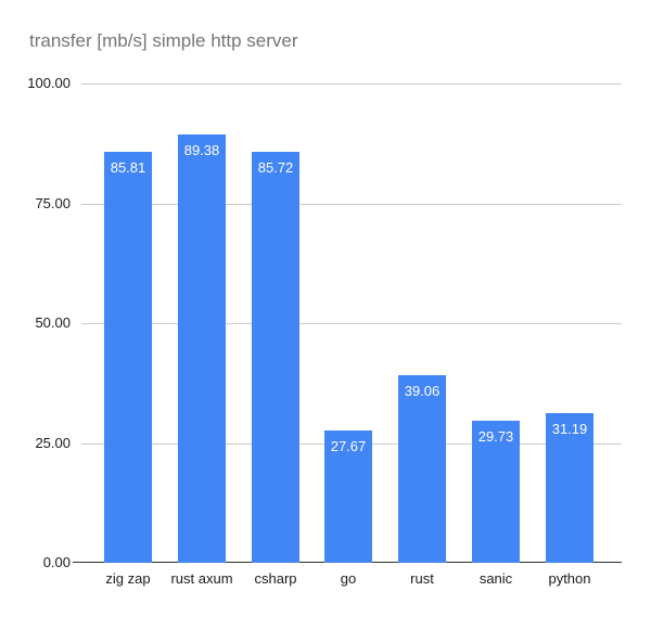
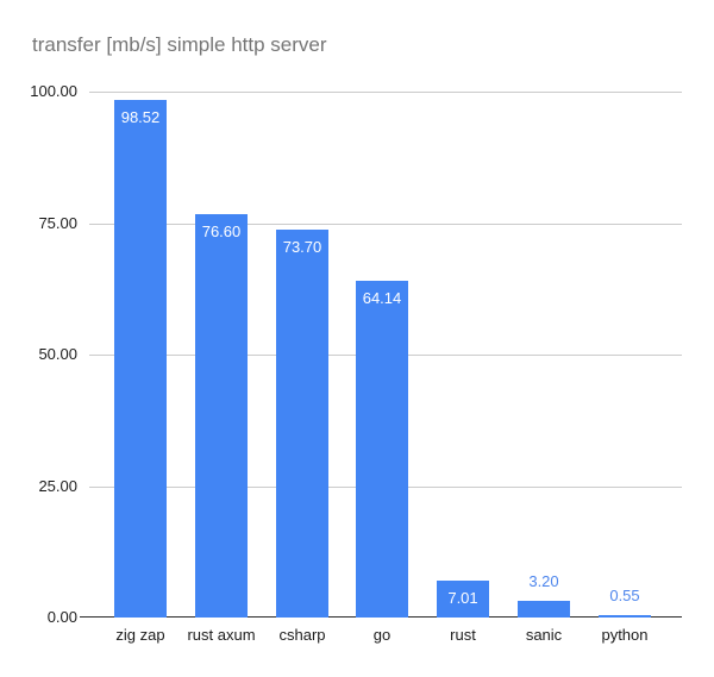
zig zap: 85.81 -> 98.52
rust axum: 89.38 -> 76.60
csharp: 85.72 -> 73.70
go: 27.67 -> 64.14
rust: 39.06 -> 7.01
sanic: 29.73 -> 3.20
python: 31.19 -> 0.55
